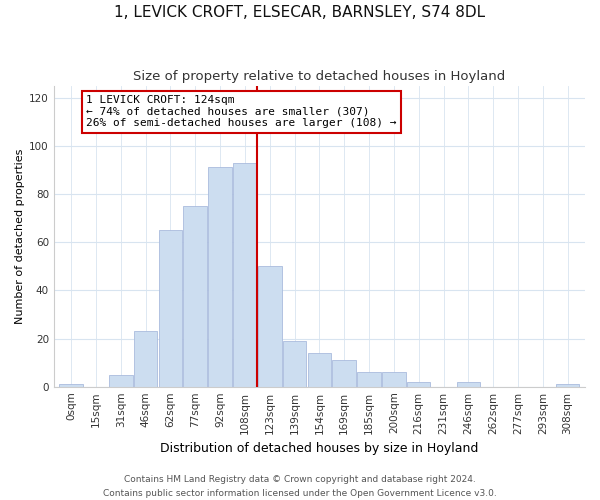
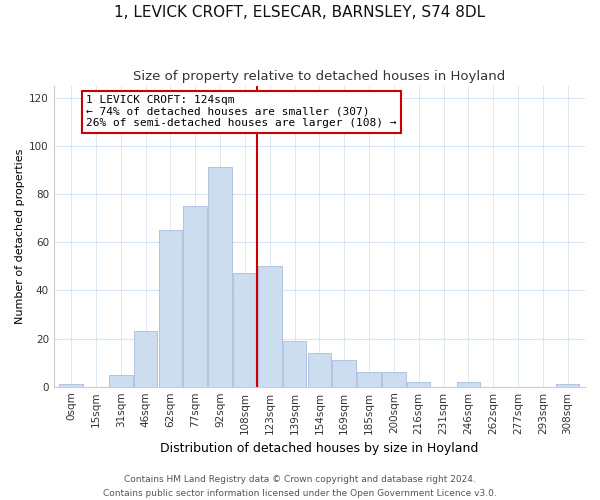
108sqm: 93 -> 47
